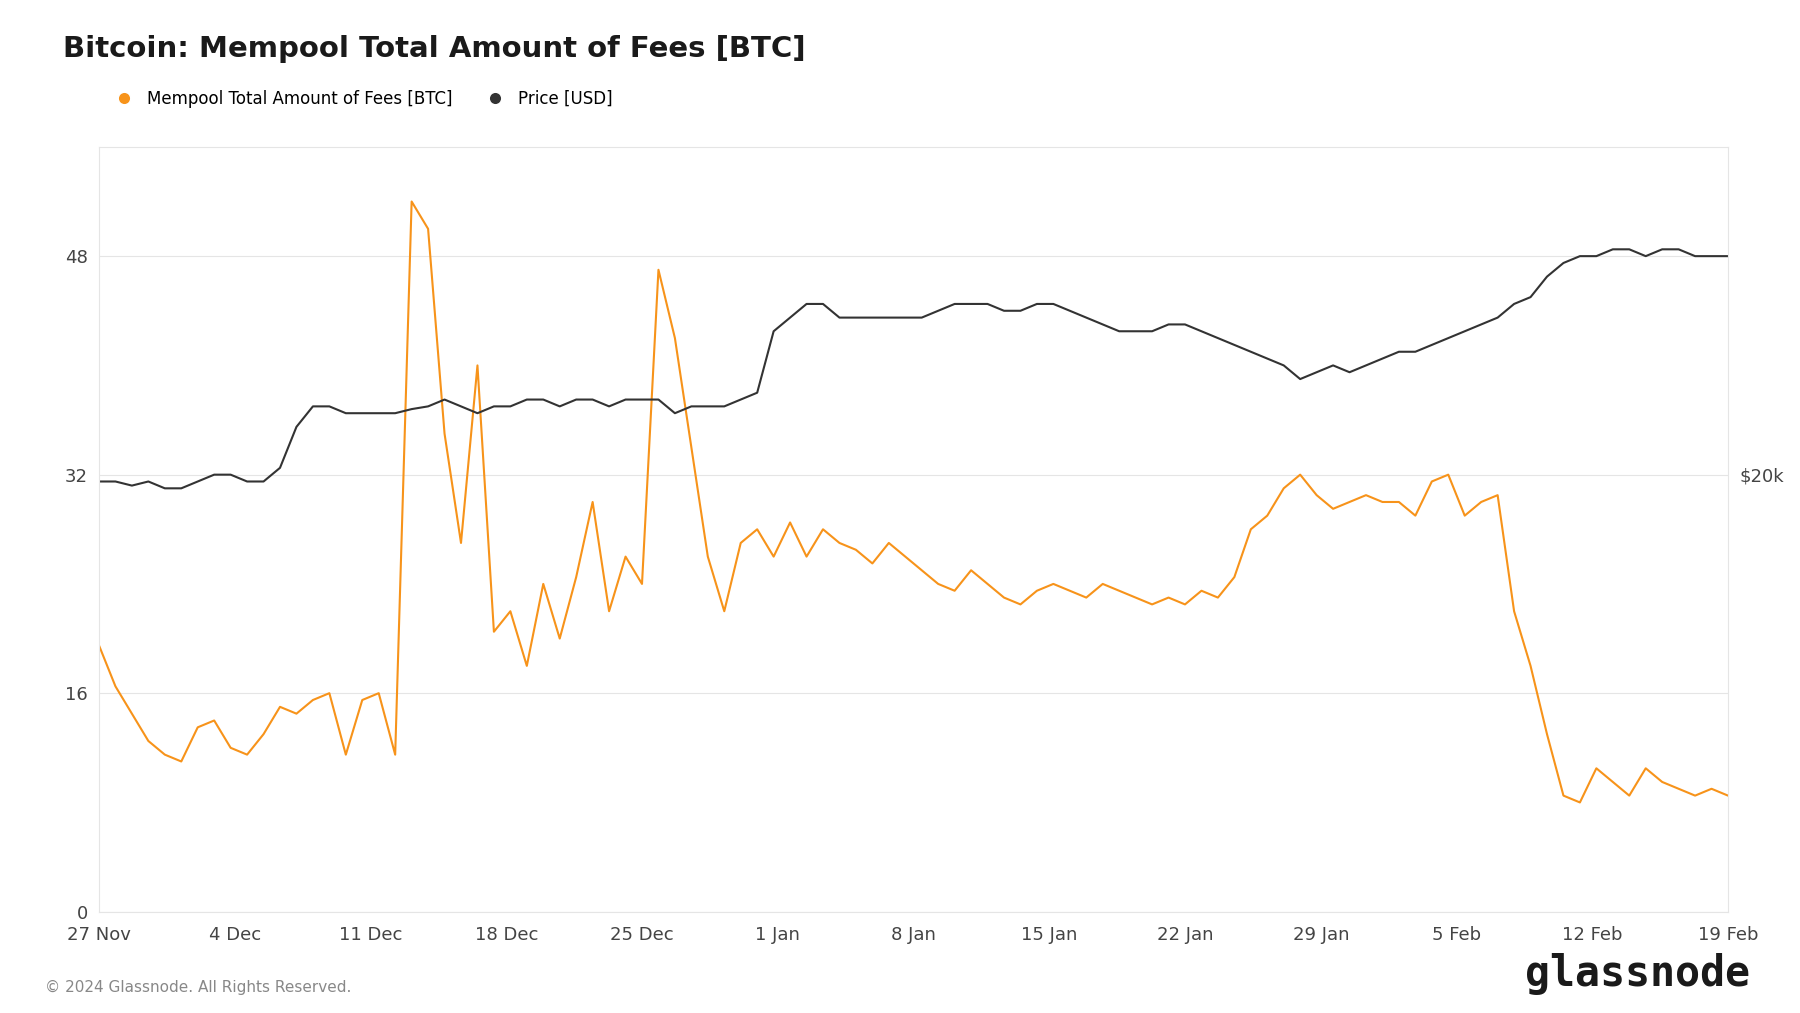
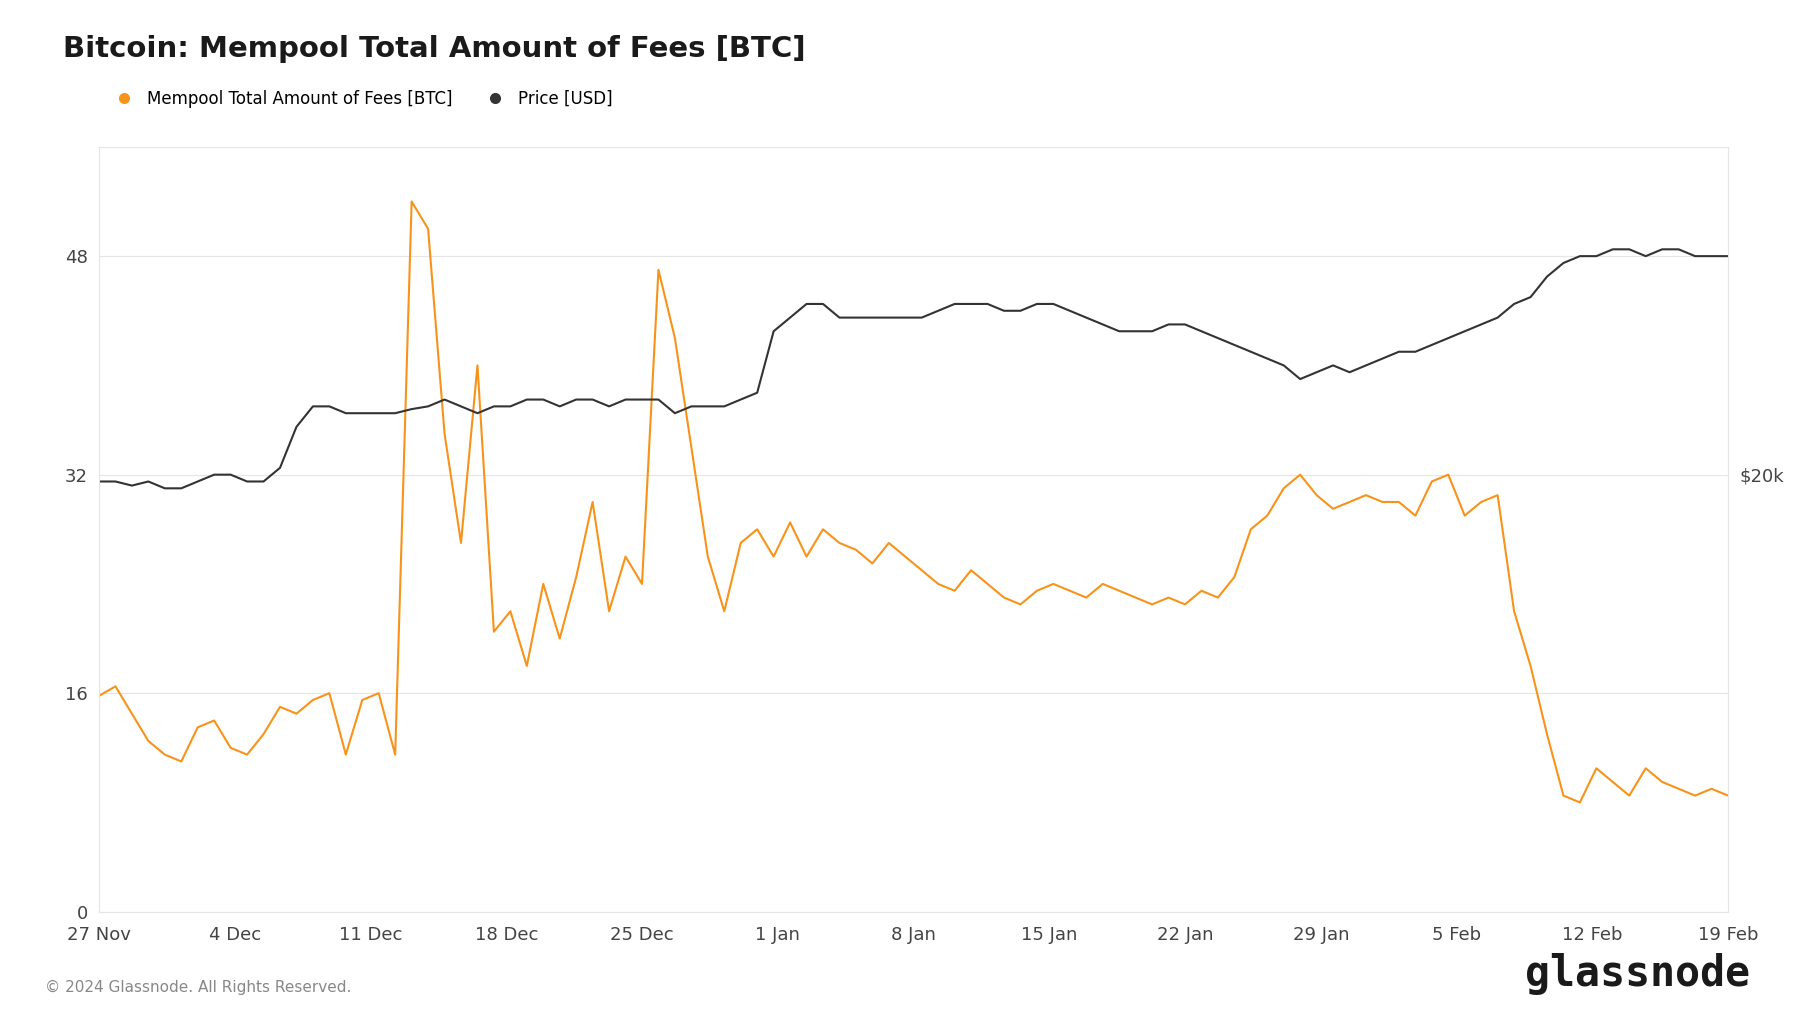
Mempool Total Amount of Fees [BTC]/27 Nov: 19.5 -> 15.8
